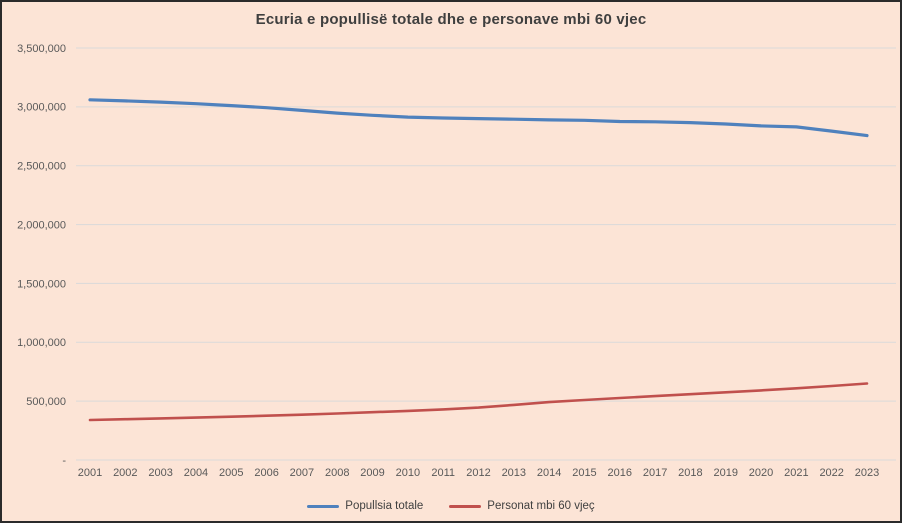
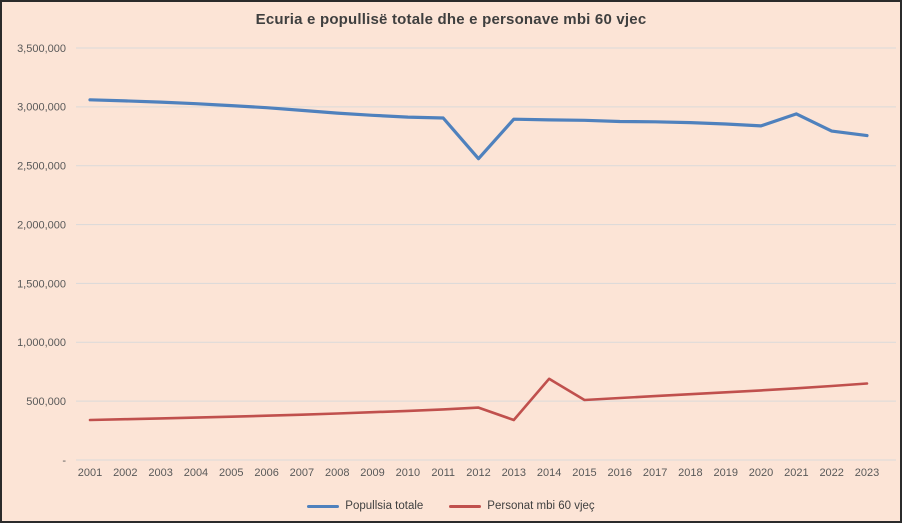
Popullsia totale/2012: 2900000 -> 2560000
Personat mbi 60 vjeç/2013: 470000 -> 340000
Personat mbi 60 vjeç/2014: 490000 -> 690000
Popullsia totale/2021: 2830000 -> 2940000
